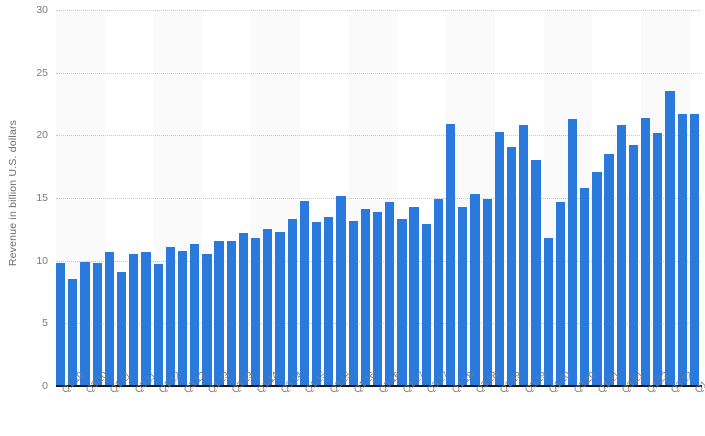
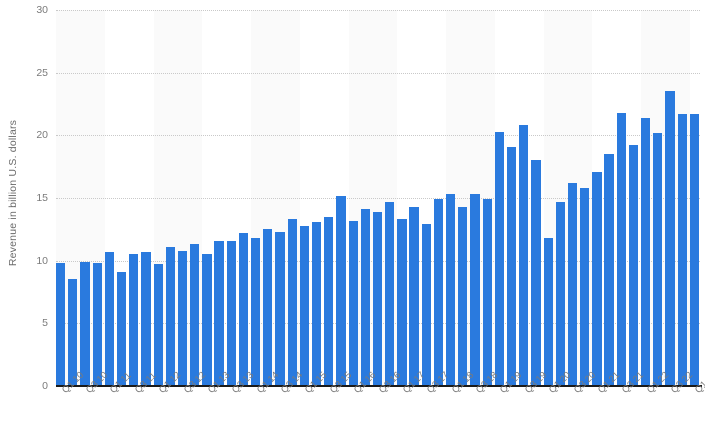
Q1 15: 14.8 -> 12.8
Q1 18: 20.9 -> 15.3
Q3 20: 21.3 -> 16.2
Q3 21: 20.8 -> 21.8
